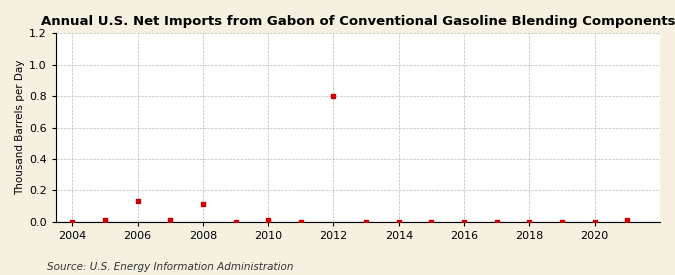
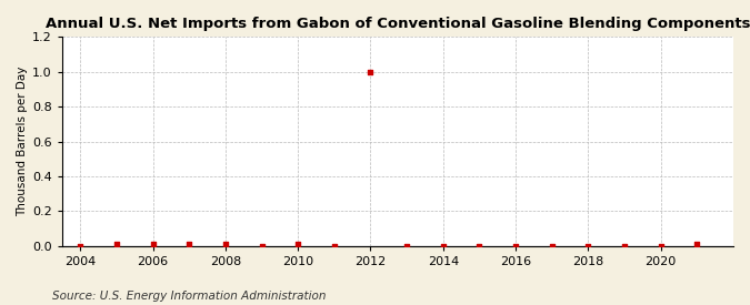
2006: 0.13 -> 0.01
2008: 0.11 -> 0.01
2012: 0.80 -> 1.00
